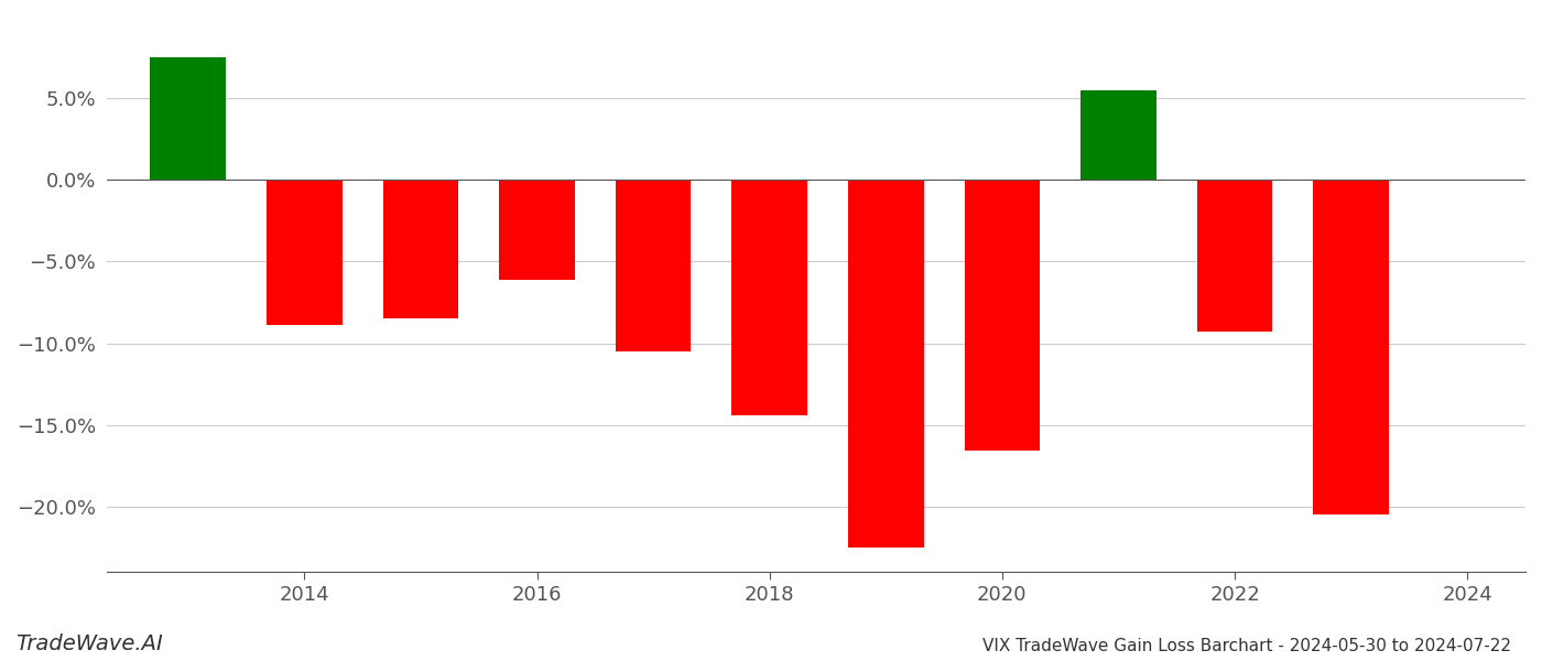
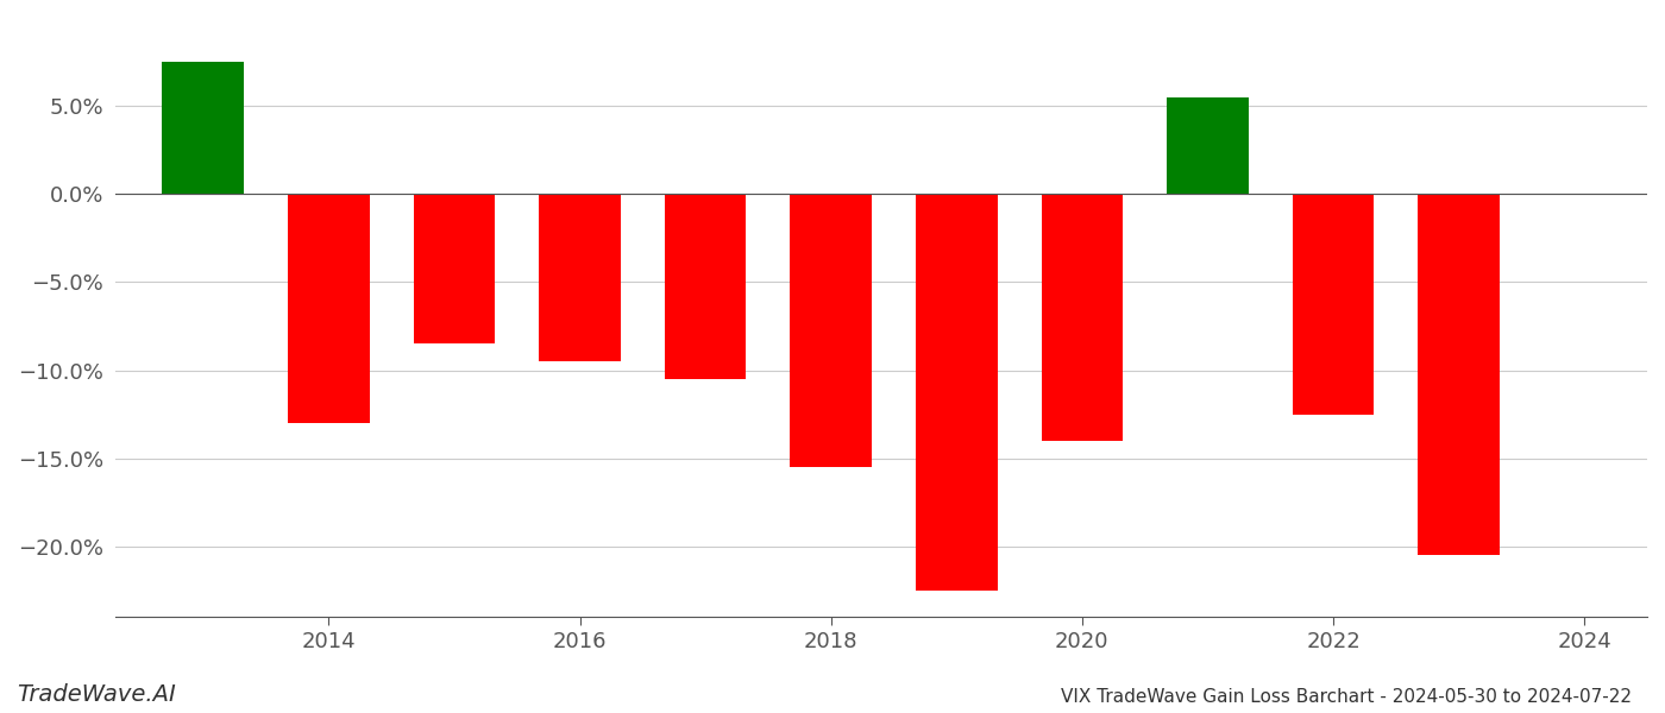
2014: -8.9% -> -13.0%
2016: -6.1% -> -9.5%
2018: -14.4% -> -15.5%
2020: -16.6% -> -14.0%
2022: -9.3% -> -12.5%
